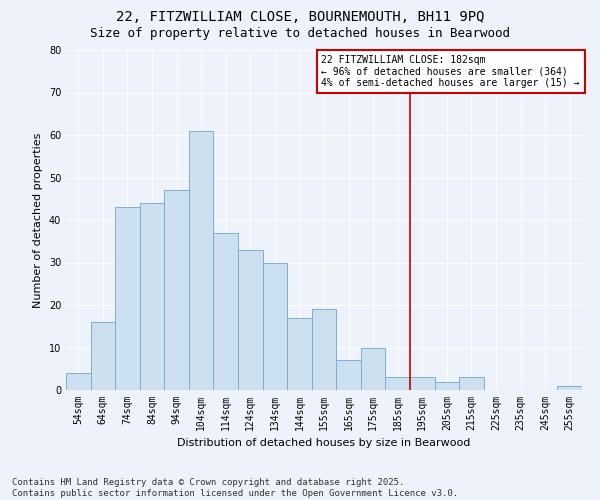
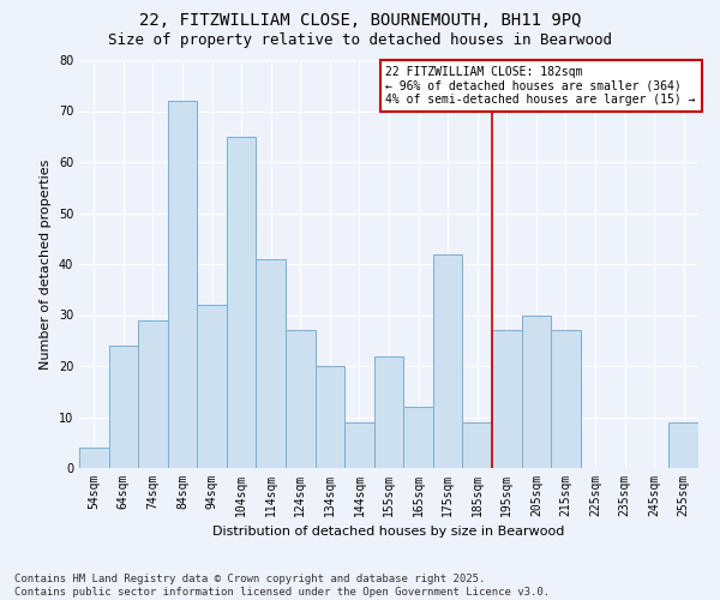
64sqm: 16 -> 24
74sqm: 43 -> 29
84sqm: 44 -> 72
94sqm: 47 -> 32
104sqm: 61 -> 65
114sqm: 37 -> 41
124sqm: 33 -> 27
134sqm: 30 -> 20
144sqm: 17 -> 9
155sqm: 19 -> 22
165sqm: 7 -> 12
175sqm: 10 -> 42
185sqm: 3 -> 9
195sqm: 3 -> 27
205sqm: 2 -> 30
215sqm: 3 -> 27
255sqm: 1 -> 9
